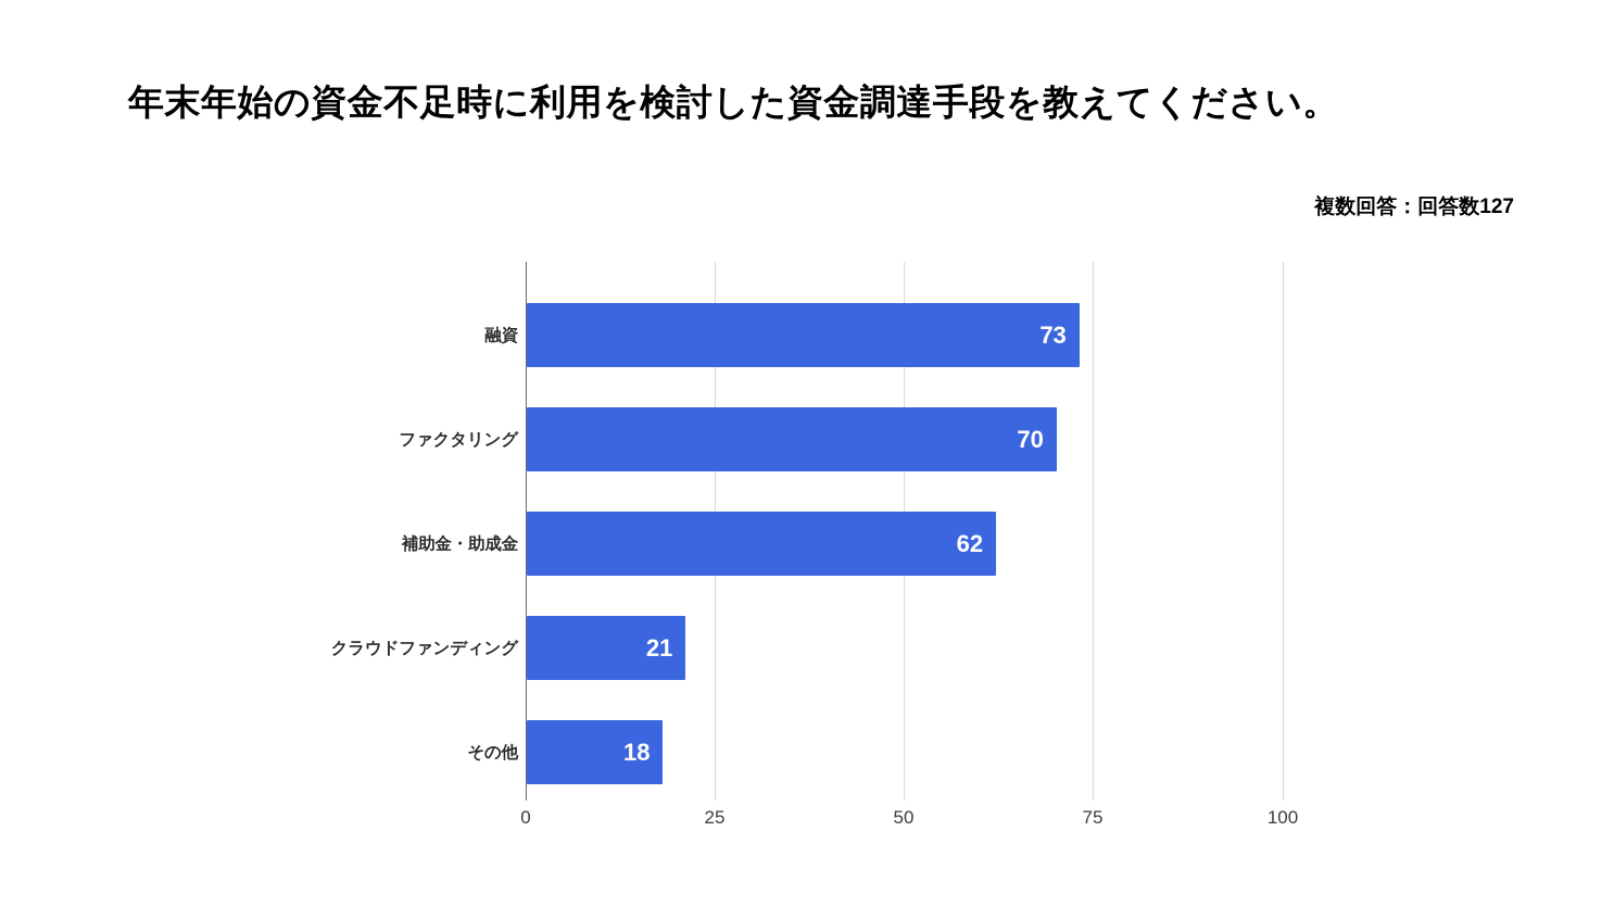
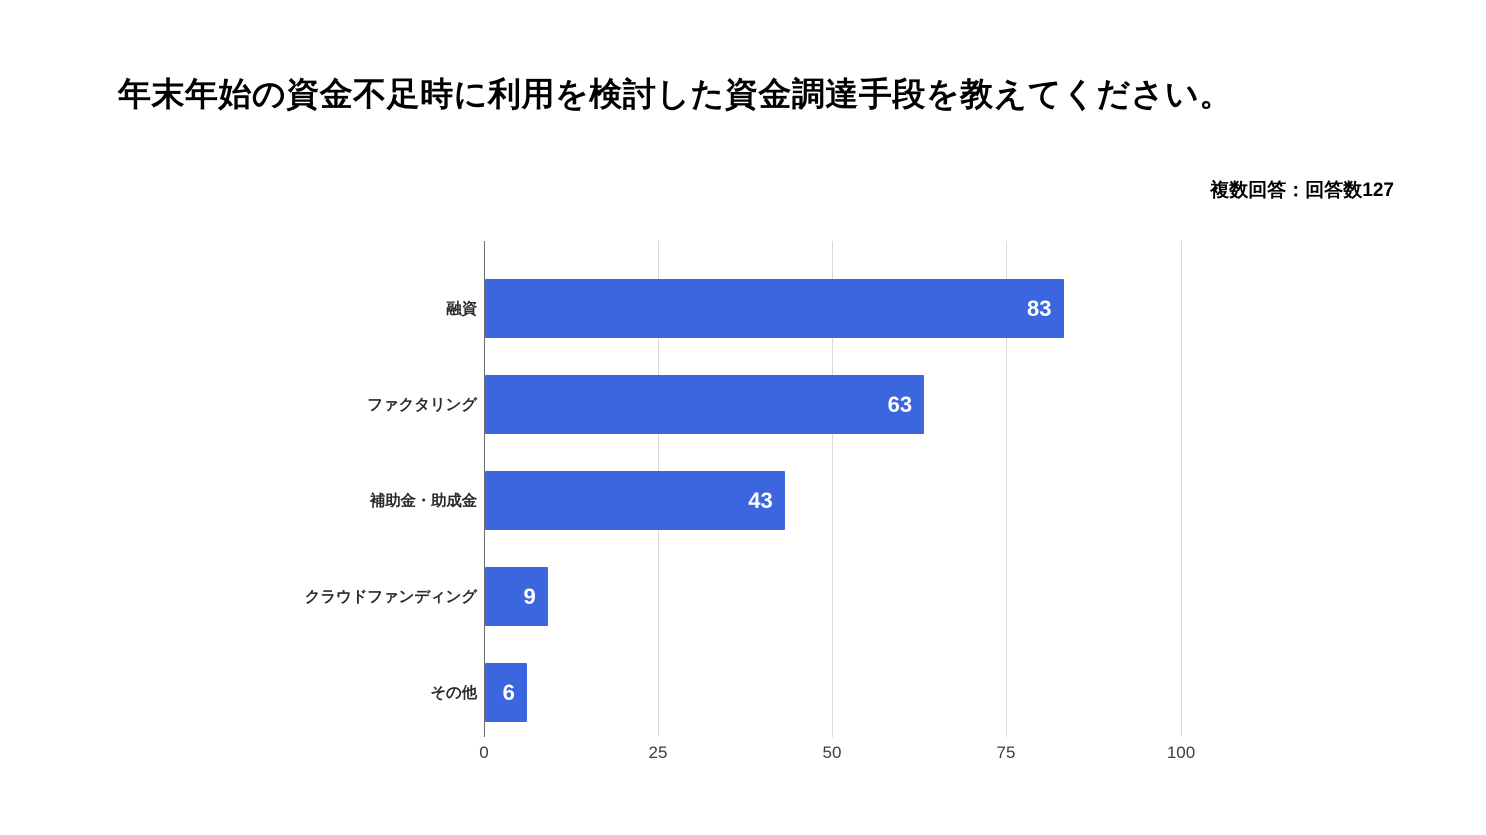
融資: 73 -> 83
ファクタリング: 70 -> 63
補助金・助成金: 62 -> 43
クラウドファンディング: 21 -> 9
その他: 18 -> 6
